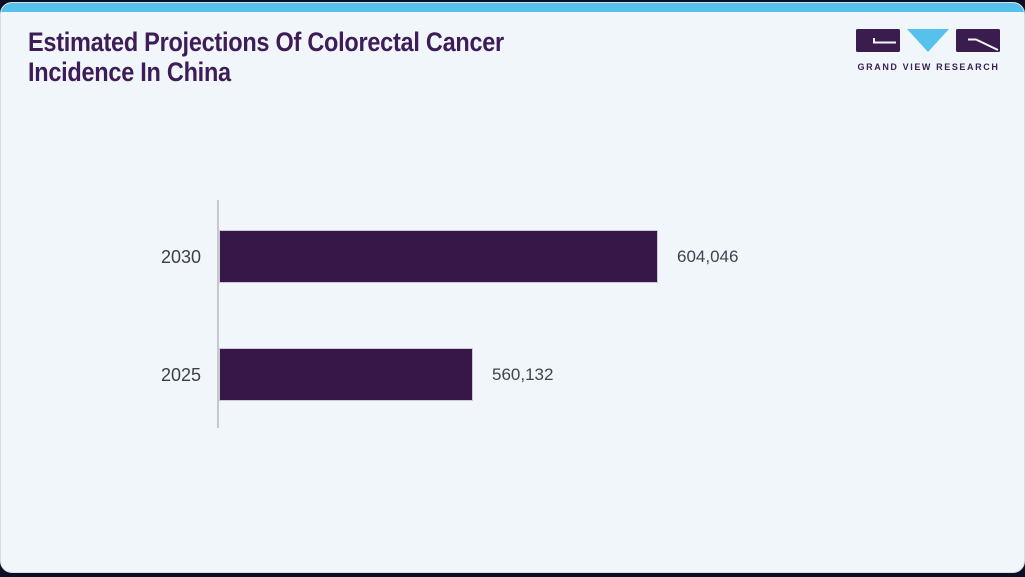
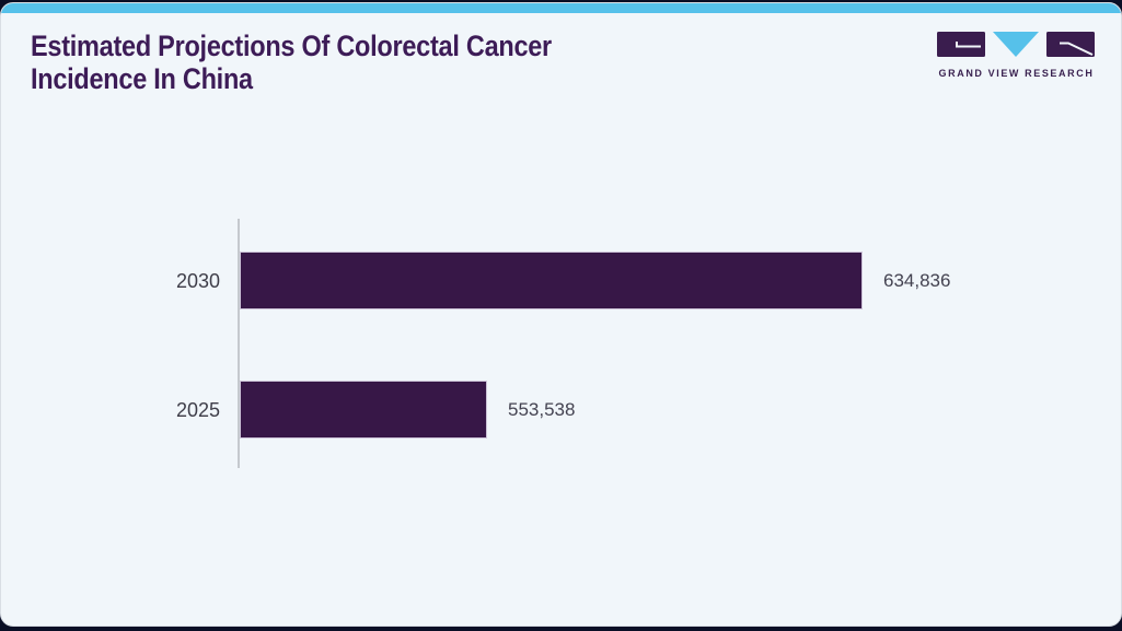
2030: 604,046 -> 634,836
2025: 560,132 -> 553,538
